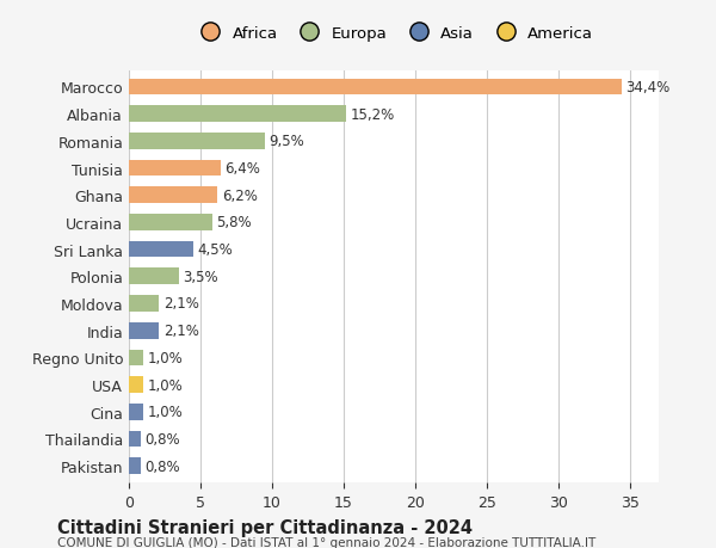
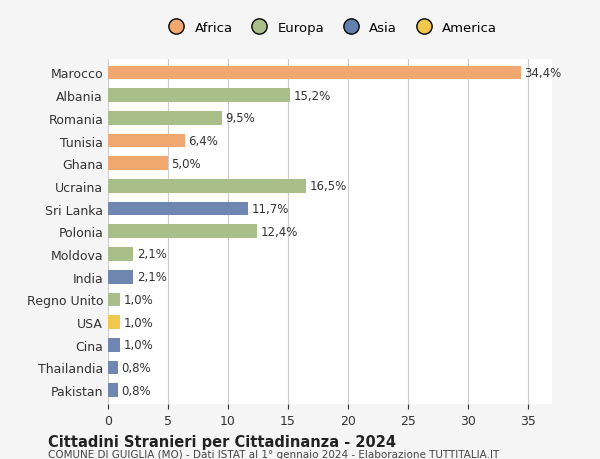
Ghana: 6,2% -> 5,0%
Ucraina: 5,8% -> 16,5%
Sri Lanka: 4,5% -> 11,7%
Polonia: 3,5% -> 12,4%
